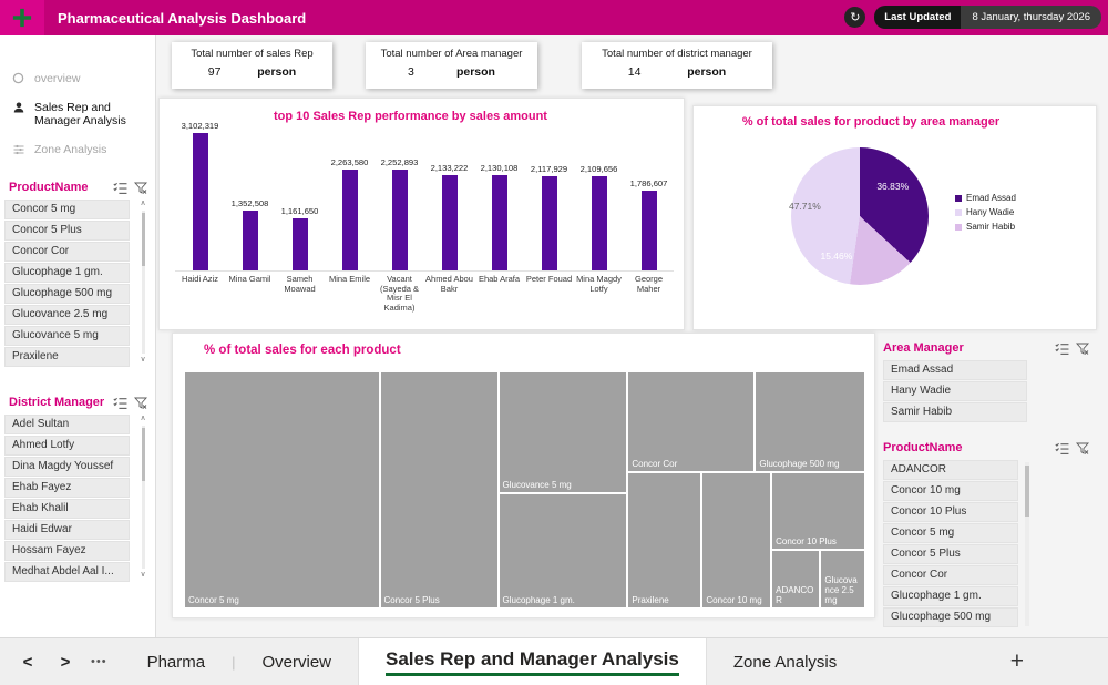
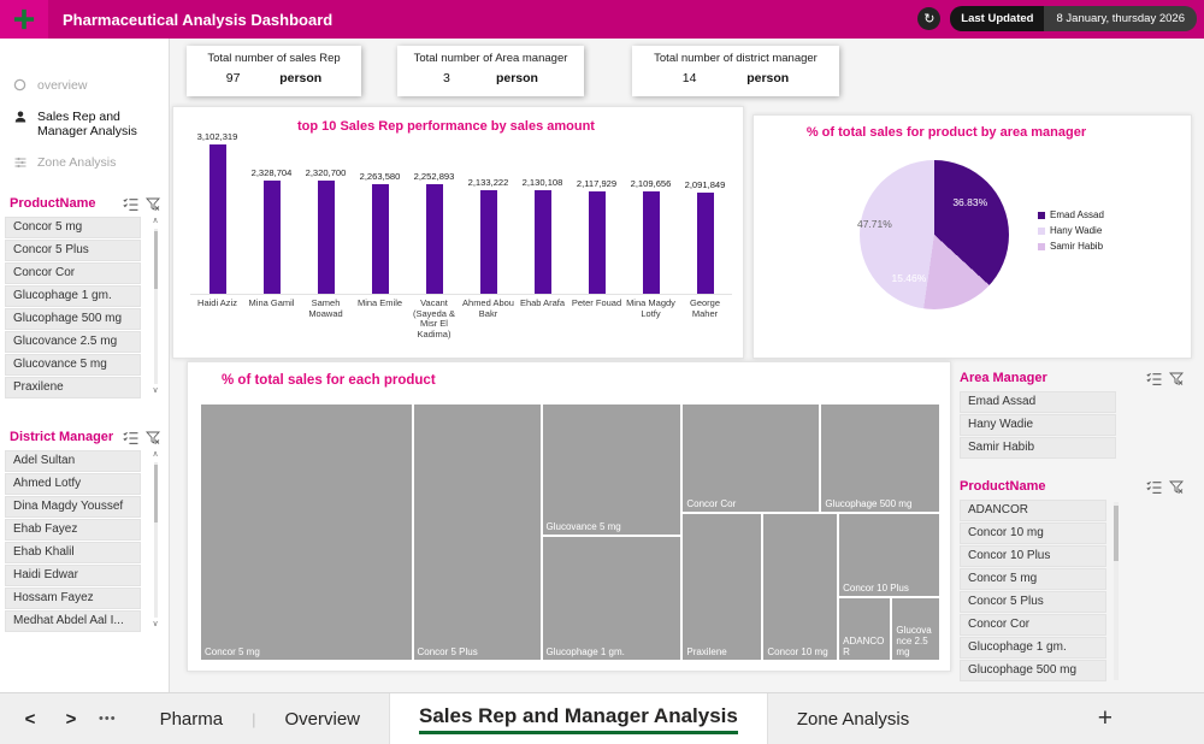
top 10 Sales Rep performance by sales amount/Mina Gamil: 1,352,508 -> 2,328,704
top 10 Sales Rep performance by sales amount/Sameh Moawad: 1,161,650 -> 2,320,700
top 10 Sales Rep performance by sales amount/George Maher: 1,786,607 -> 2,091,849
